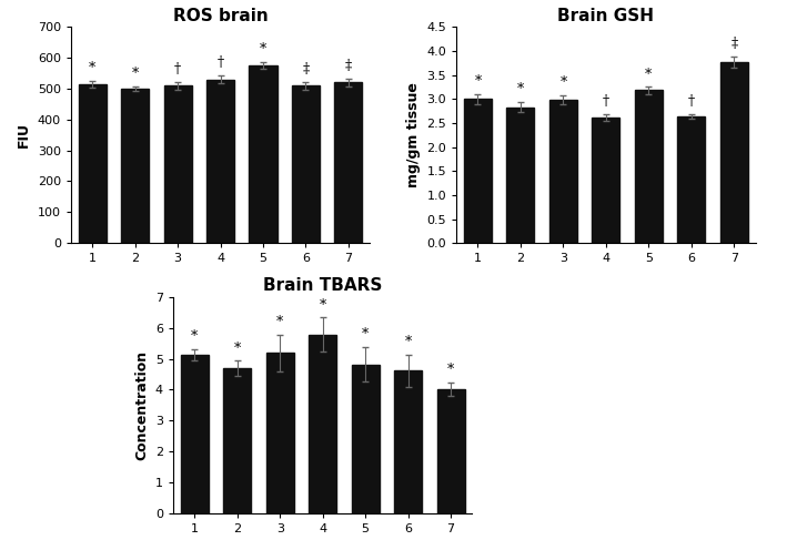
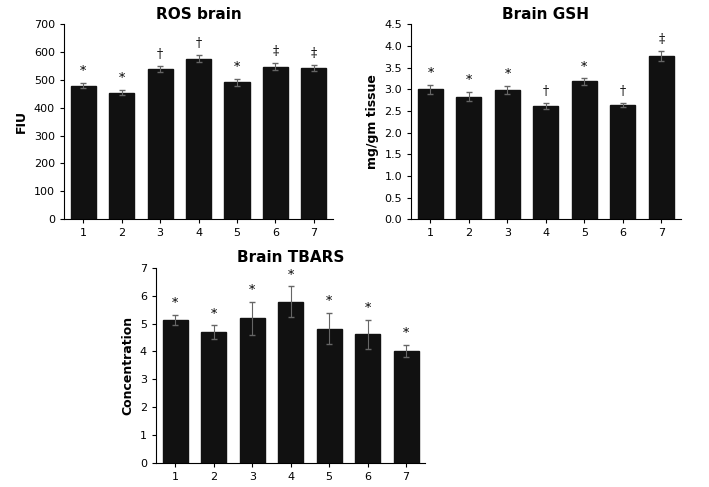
ROS brain/1: 515 -> 480
ROS brain/2: 500 -> 455
ROS brain/3: 510 -> 540
ROS brain/4: 530 -> 577
ROS brain/5: 575 -> 492
ROS brain/6: 510 -> 548
ROS brain/7: 520 -> 543
